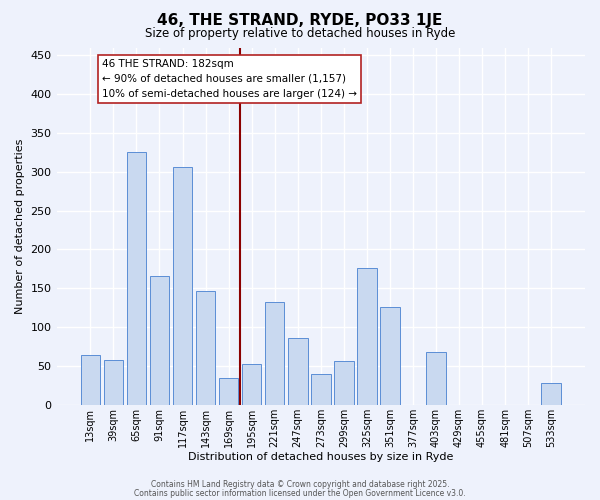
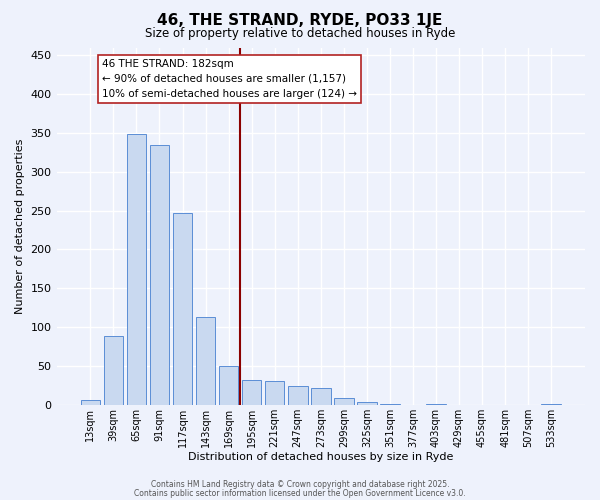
13sqm: 64 -> 6
39sqm: 58 -> 89
65sqm: 326 -> 349
91sqm: 166 -> 335
117sqm: 306 -> 247
143sqm: 146 -> 113
169sqm: 34 -> 50
195sqm: 52 -> 32
221sqm: 132 -> 30
247sqm: 86 -> 24
273sqm: 40 -> 21
299sqm: 56 -> 9
325sqm: 176 -> 4
351sqm: 126 -> 1
403sqm: 68 -> 1
533sqm: 28 -> 1
